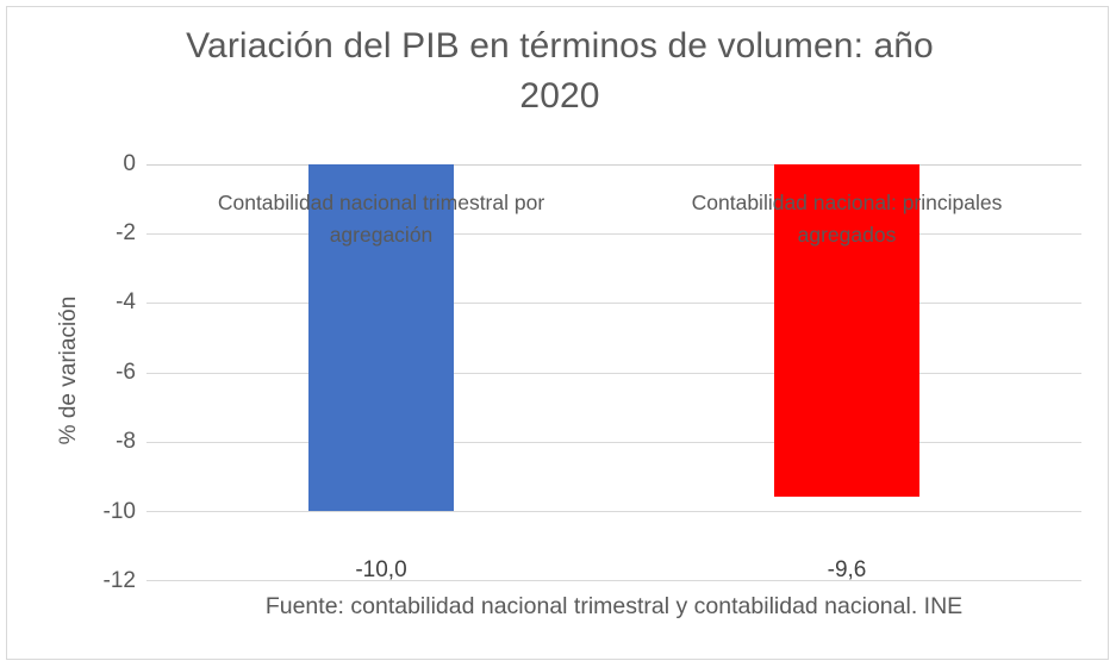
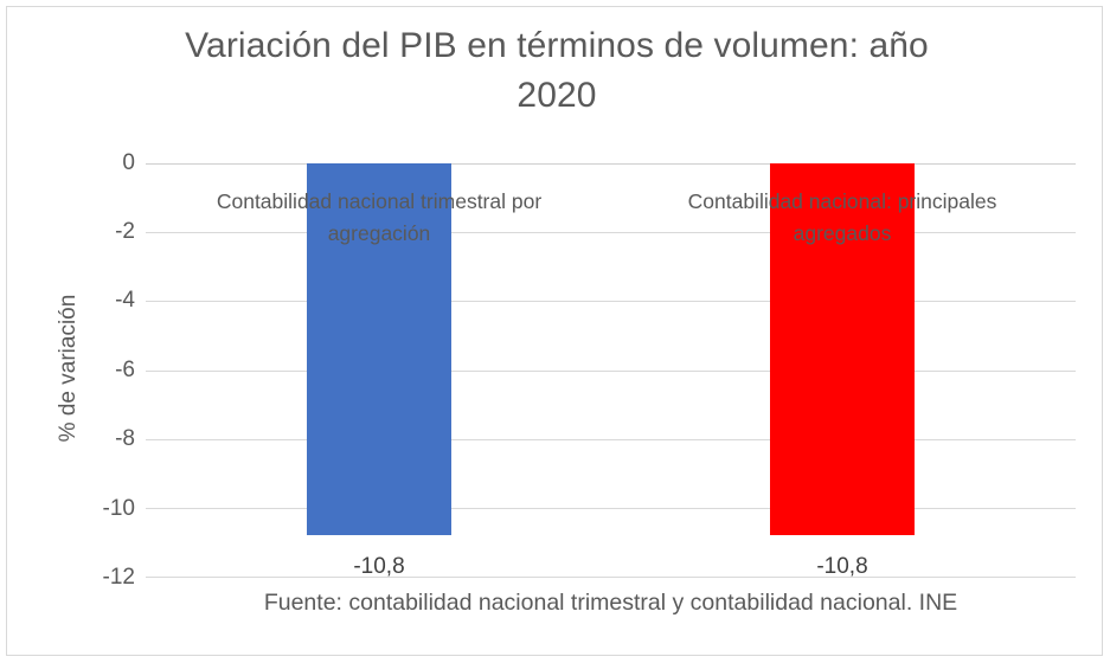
Contabilidad nacional trimestral por agregación: -10,0 -> -10,8
Contabilidad nacional: principales agregados: -9,6 -> -10,8
